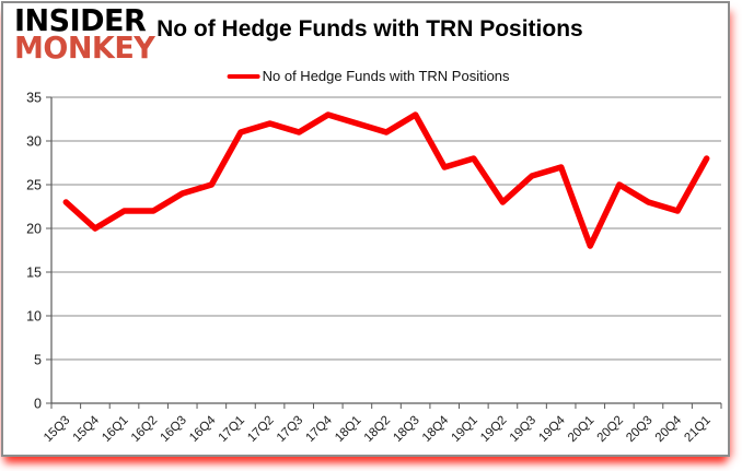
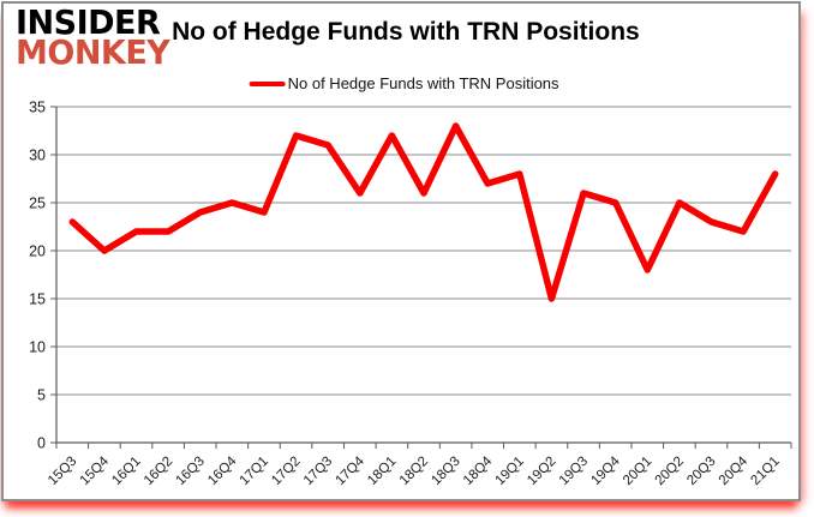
17Q1: 31 -> 24
17Q4: 33 -> 26
18Q2: 31 -> 26
19Q2: 23 -> 15
19Q4: 27 -> 25
